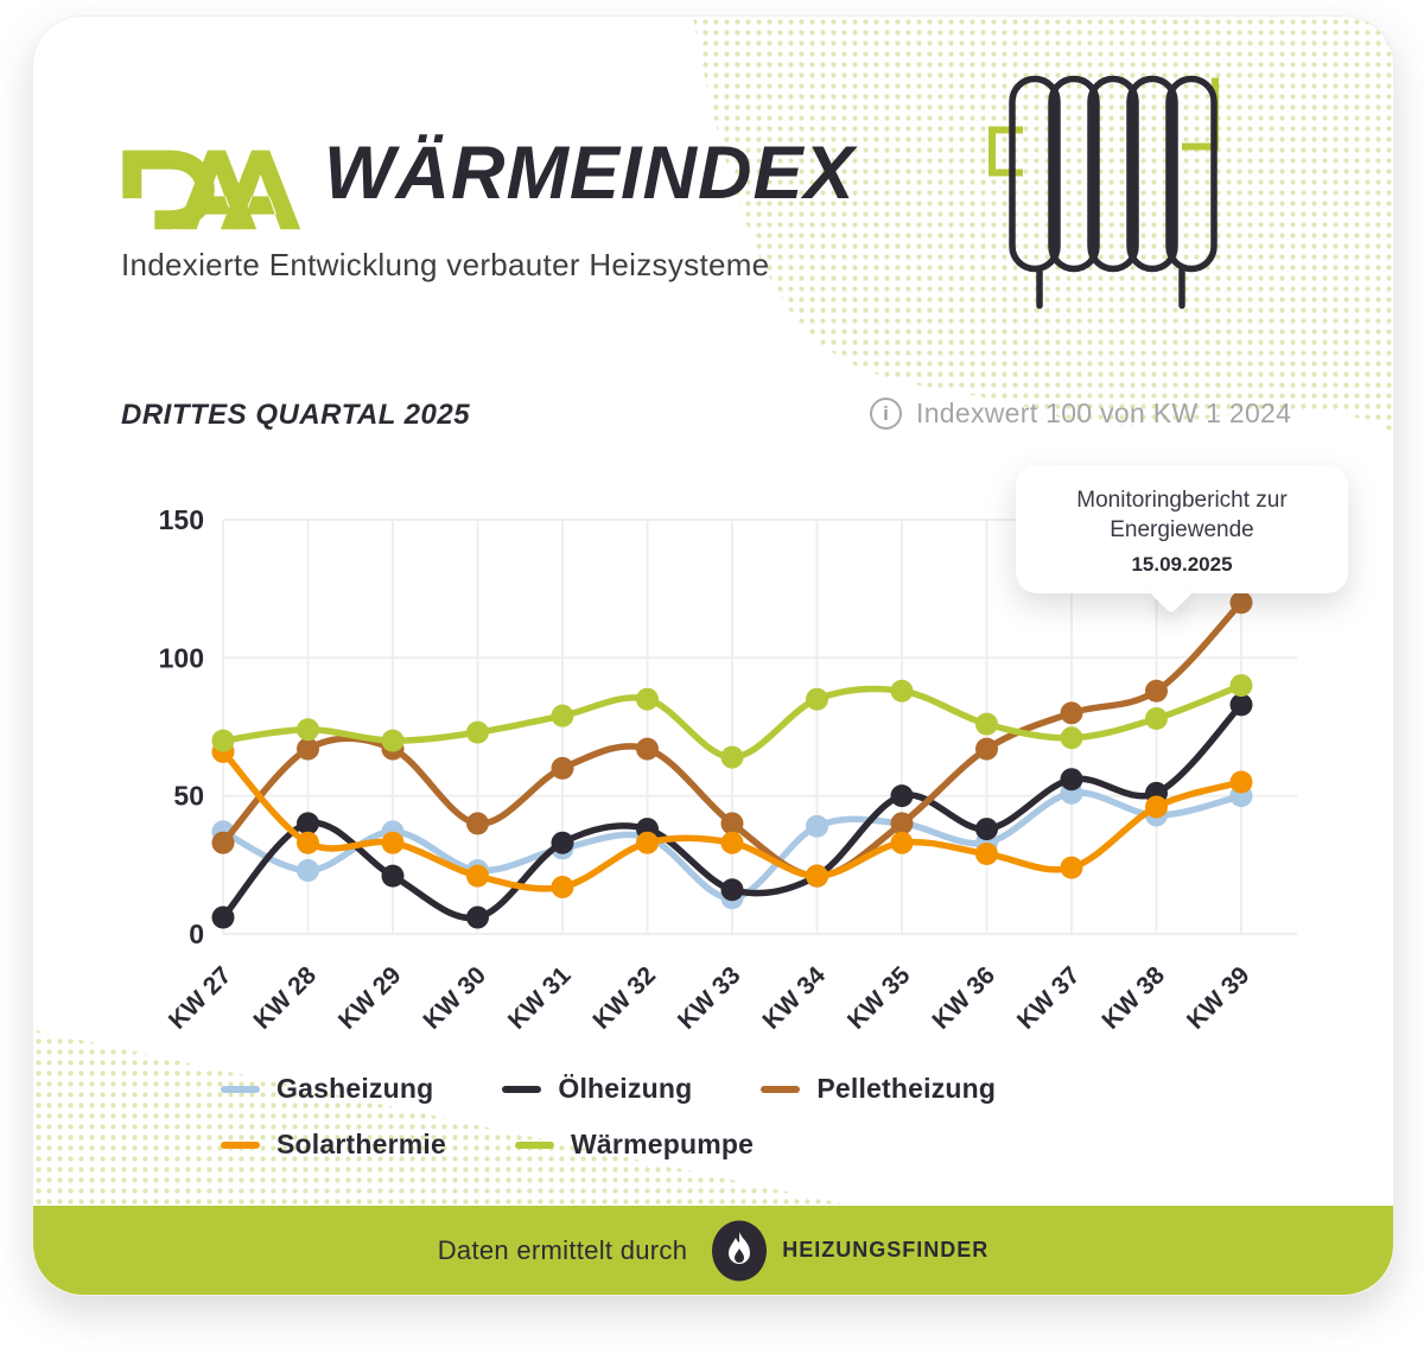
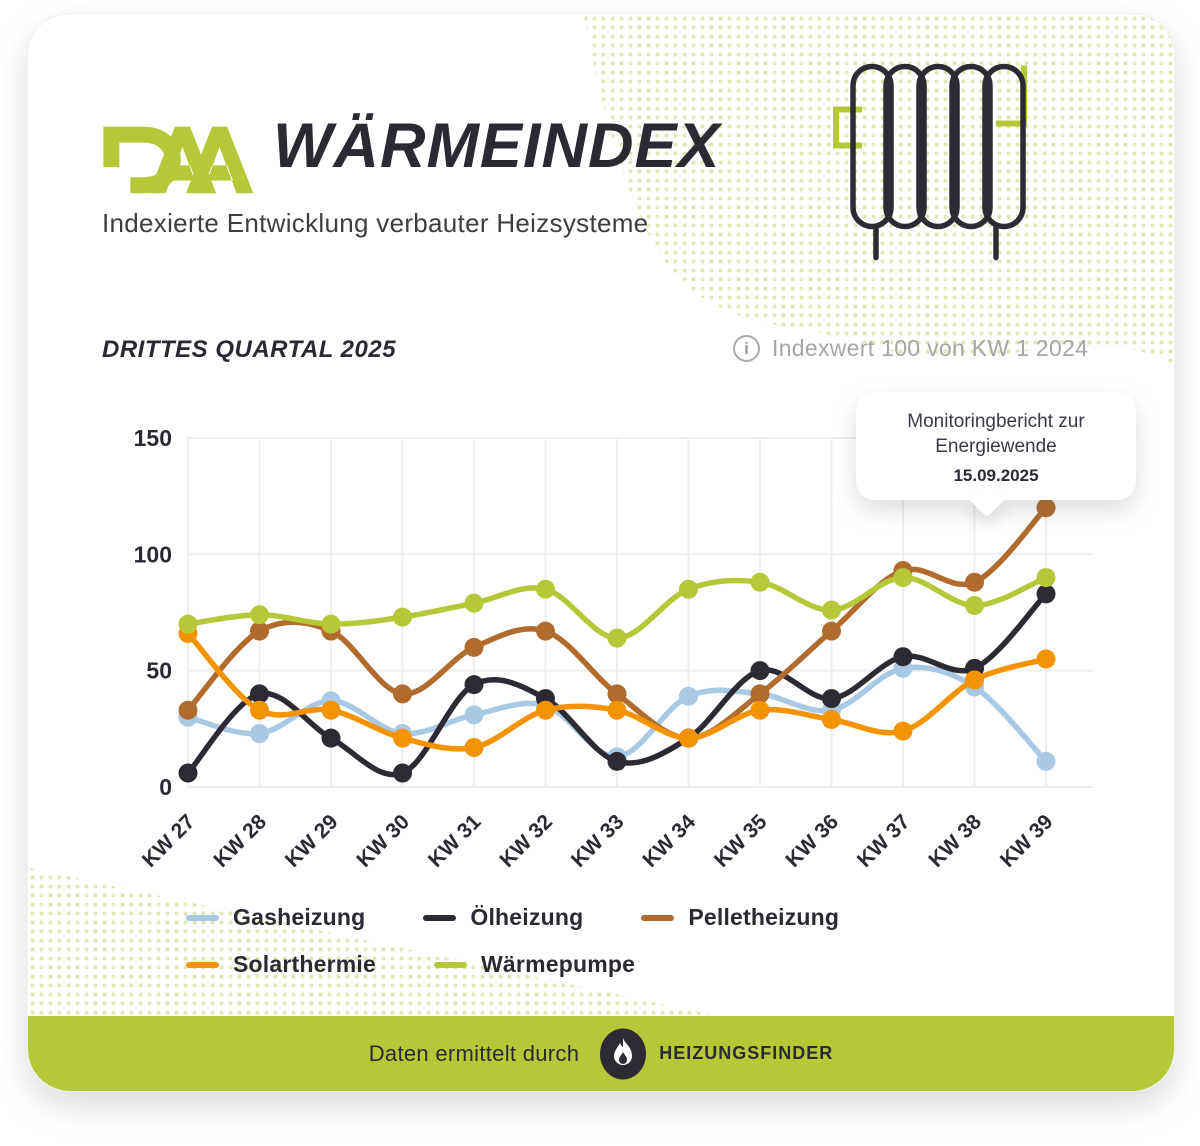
Gasheizung/KW 27: 37 -> 30
Ölheizung/KW 31: 33 -> 44
Ölheizung/KW 33: 16 -> 11
Pelletheizung/KW 37: 80 -> 93
Wärmepumpe/KW 37: 71 -> 90
Gasheizung/KW 39: 50 -> 11
